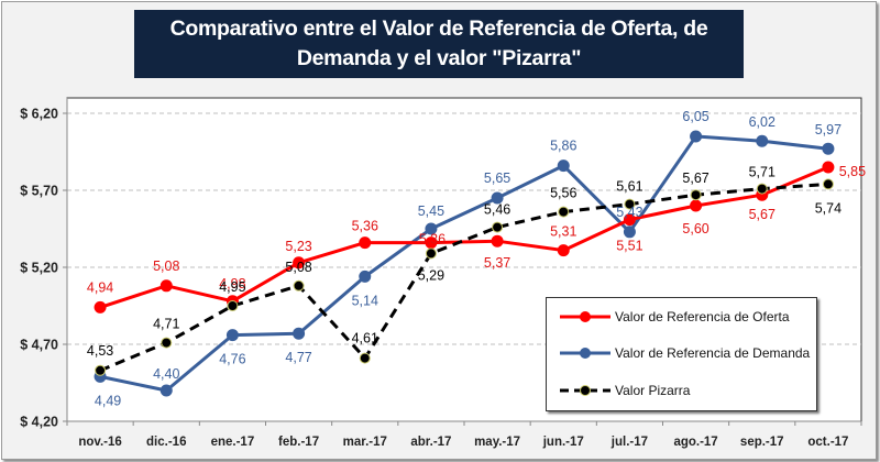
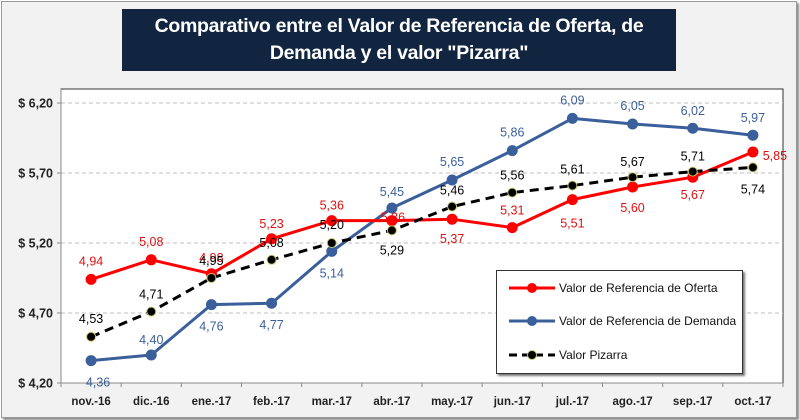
Valor de Referencia de Demanda/nov.-16: 4,49 -> 4,36
Valor Pizarra/mar.-17: 4,61 -> 5,20
Valor de Referencia de Demanda/jul.-17: 5,43 -> 6,09
